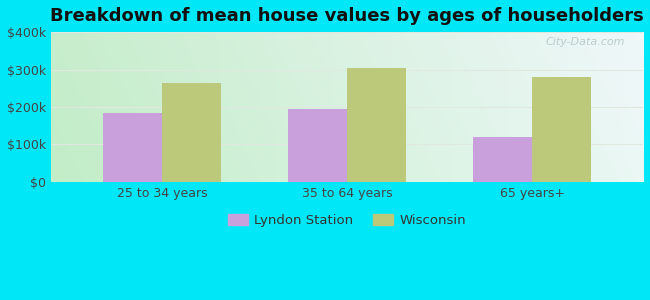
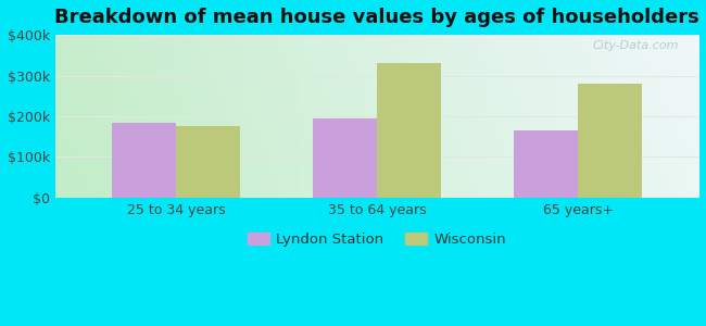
Wisconsin/25 to 34 years: $265k -> $175k
Wisconsin/35 to 64 years: $305k -> $330k
Lyndon Station/65 years+: $120k -> $165k
